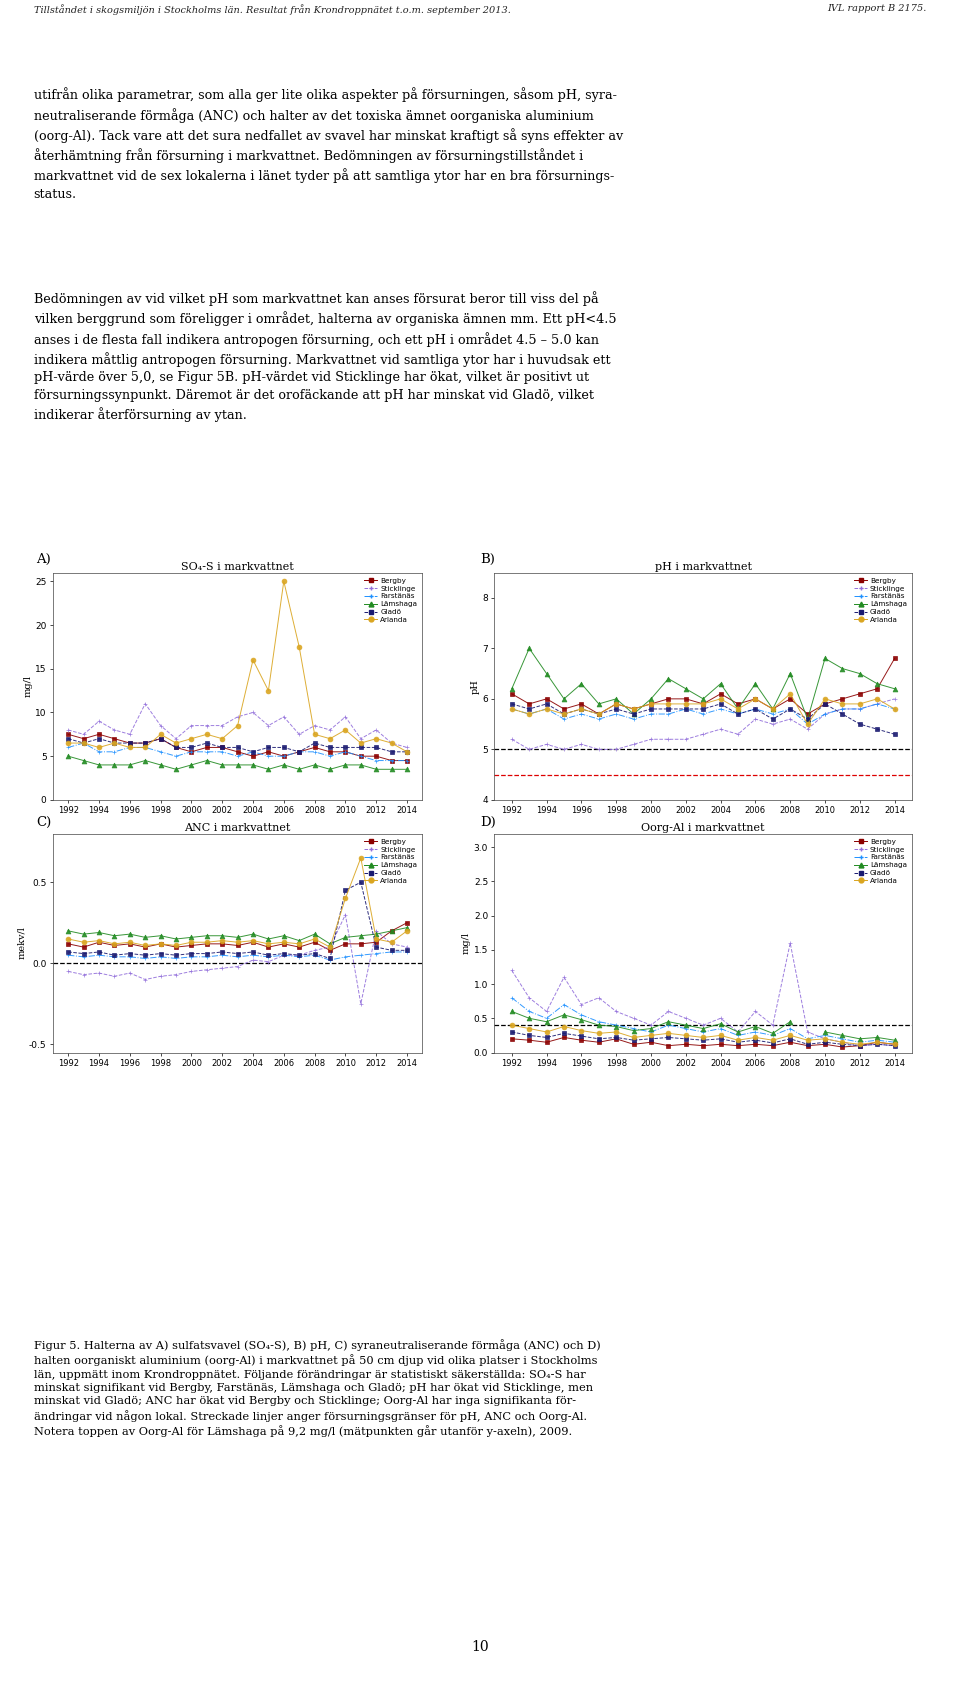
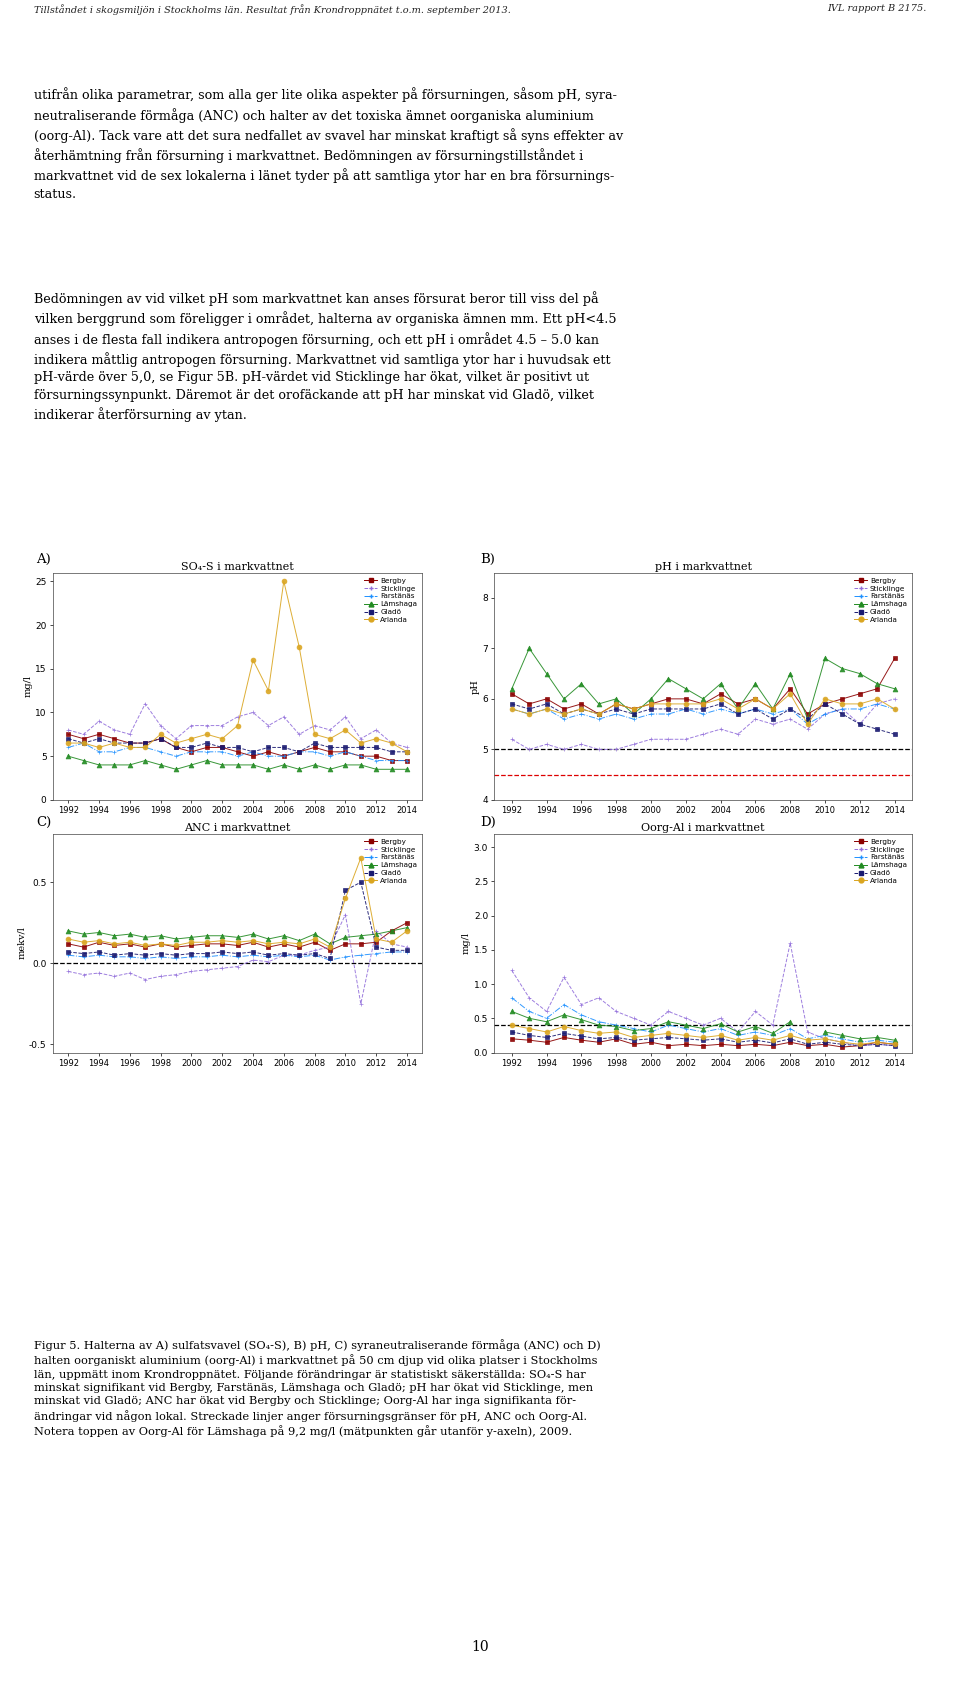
pH i markvattnet/Bergby/2008: 6.0 -> 6.2
pH i markvattnet/Sticklinge/2012: 5.8 -> 5.5
